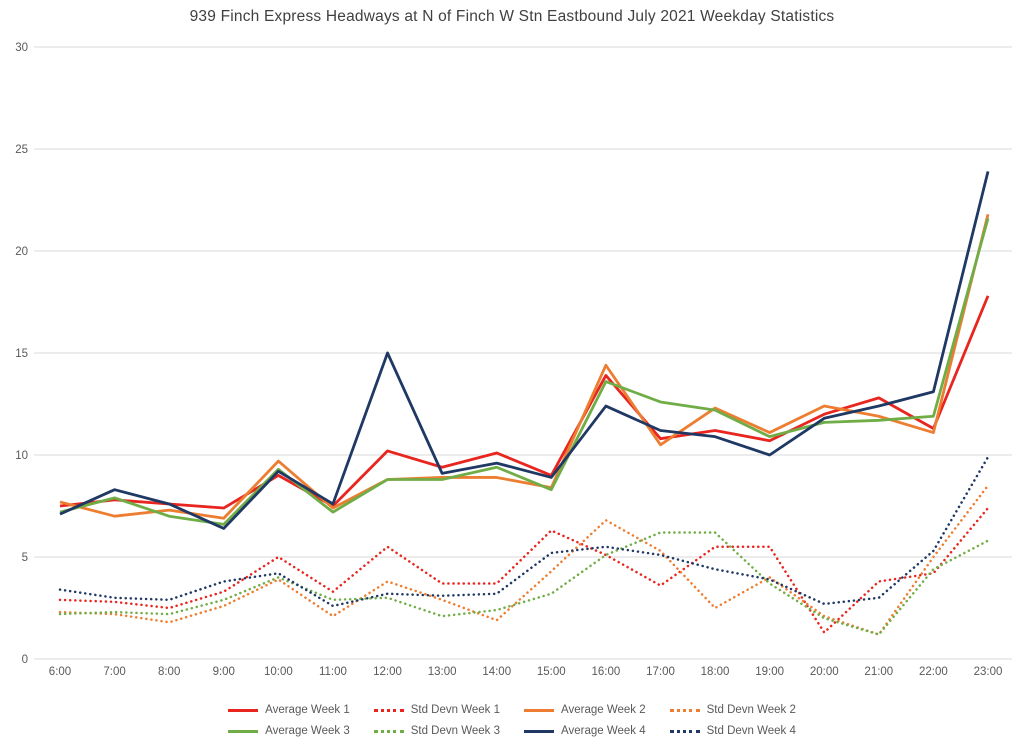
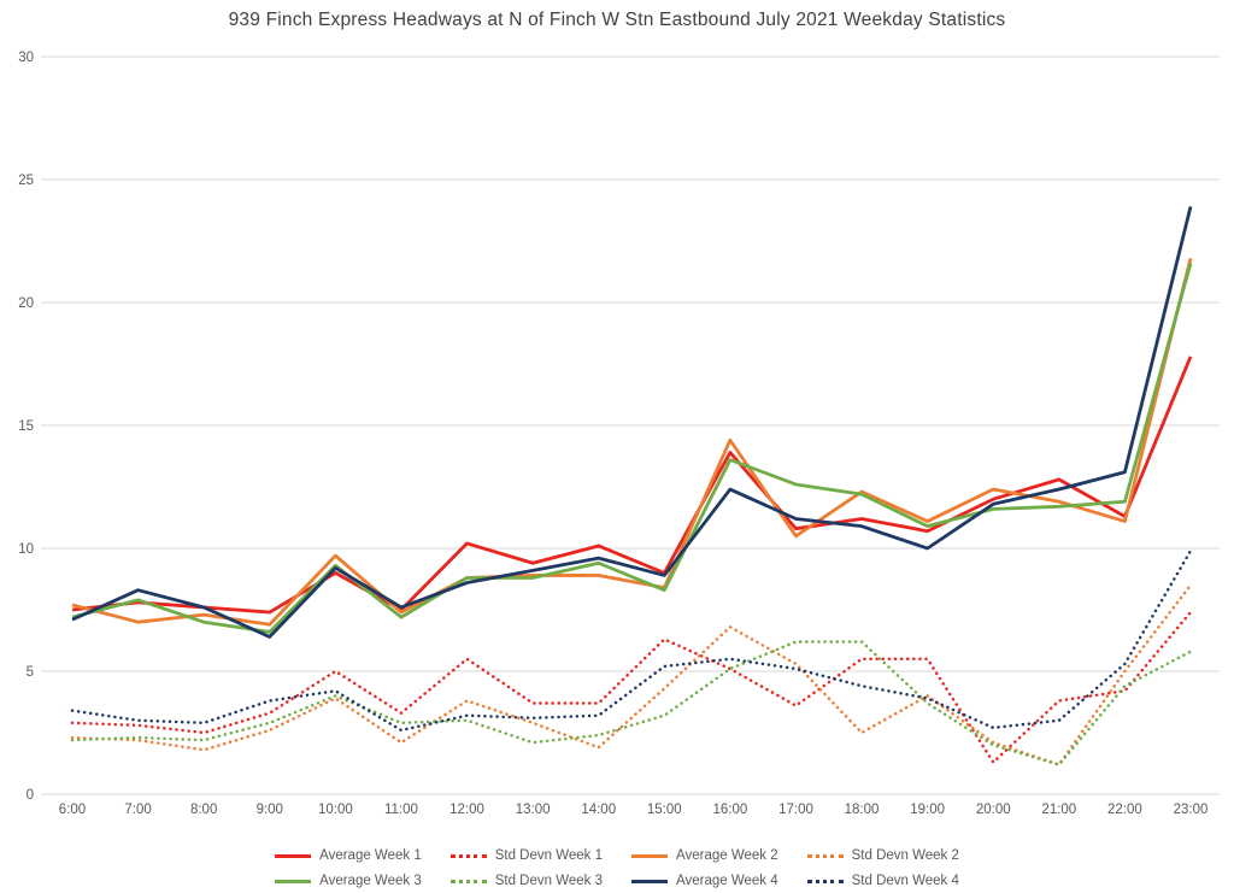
Average Week 4/12:00: 15.0 -> 8.6
